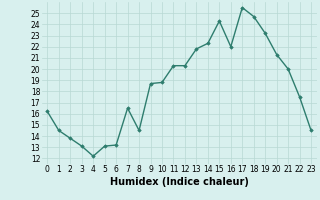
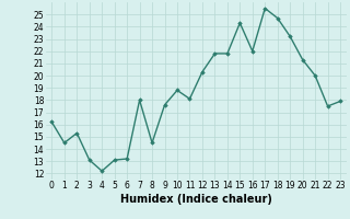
2: 13.8 -> 15.3
7: 16.5 -> 18.0
9: 18.7 -> 17.6
11: 20.3 -> 18.1
14: 22.3 -> 21.8
23: 14.5 -> 17.9
